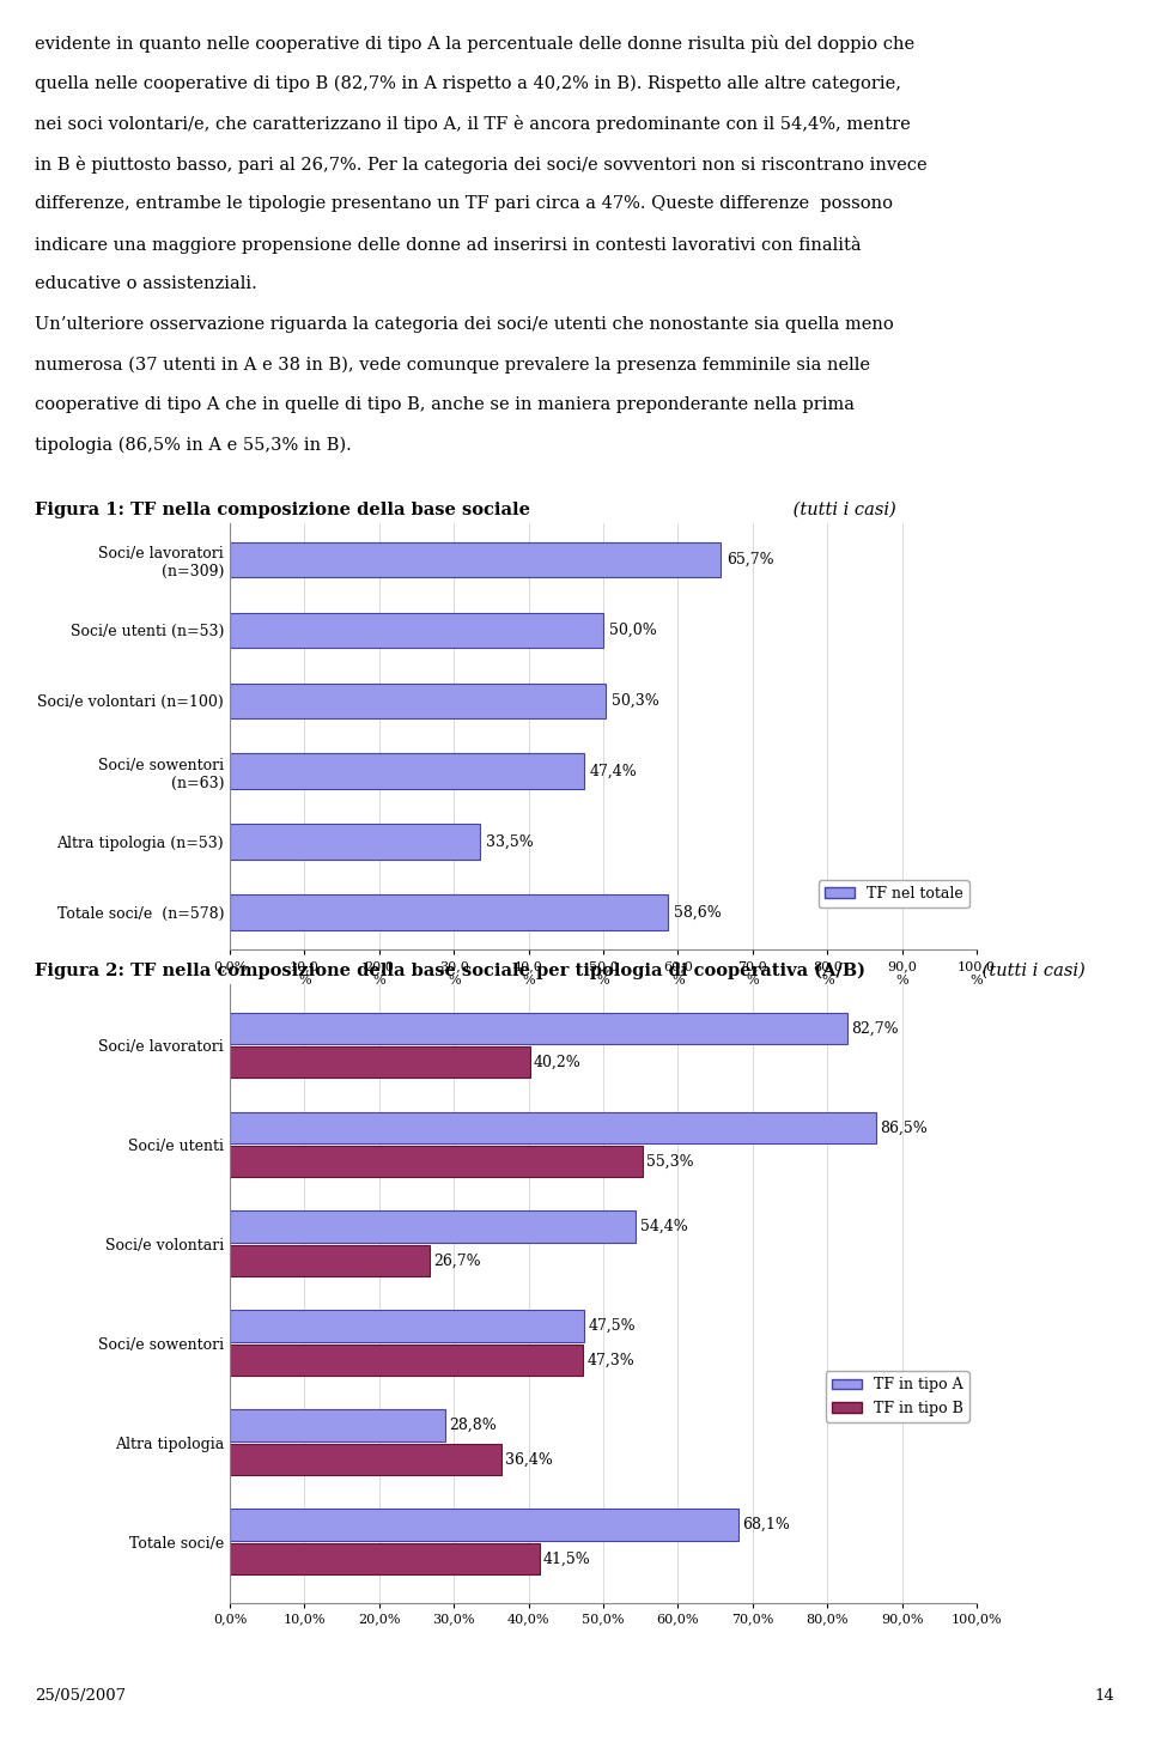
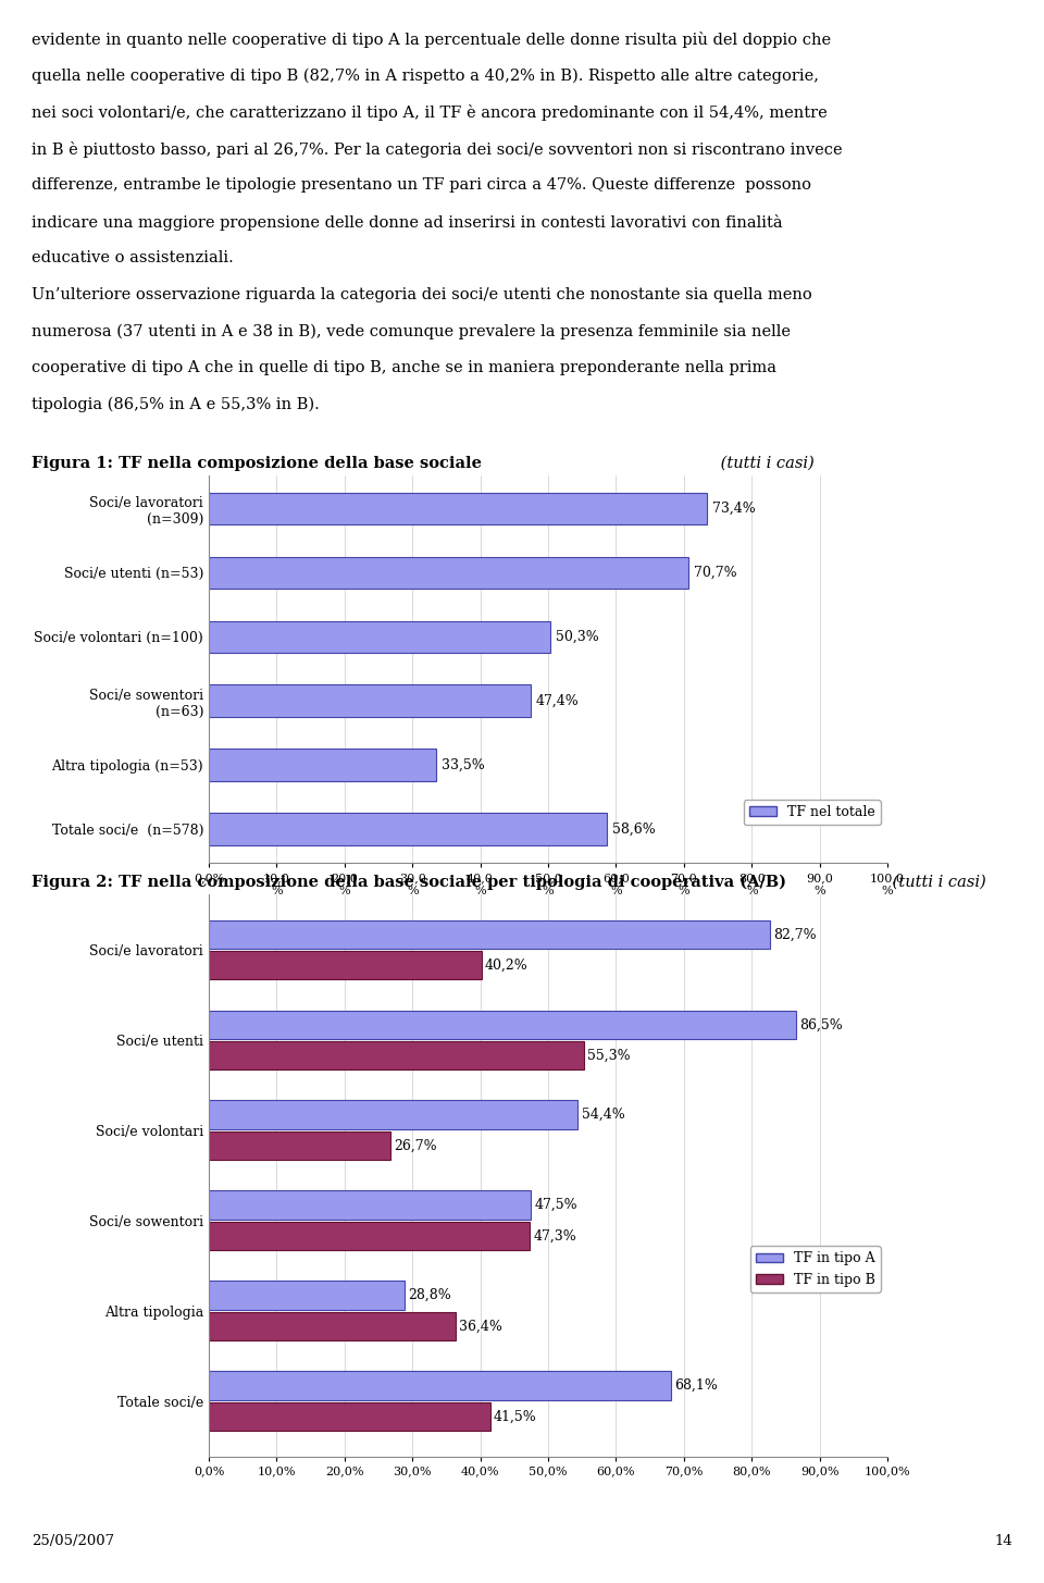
Soci/e lavoratori (n=309): 65,7% -> 73,4%
Soci/e utenti (n=53): 50,0% -> 70,7%
